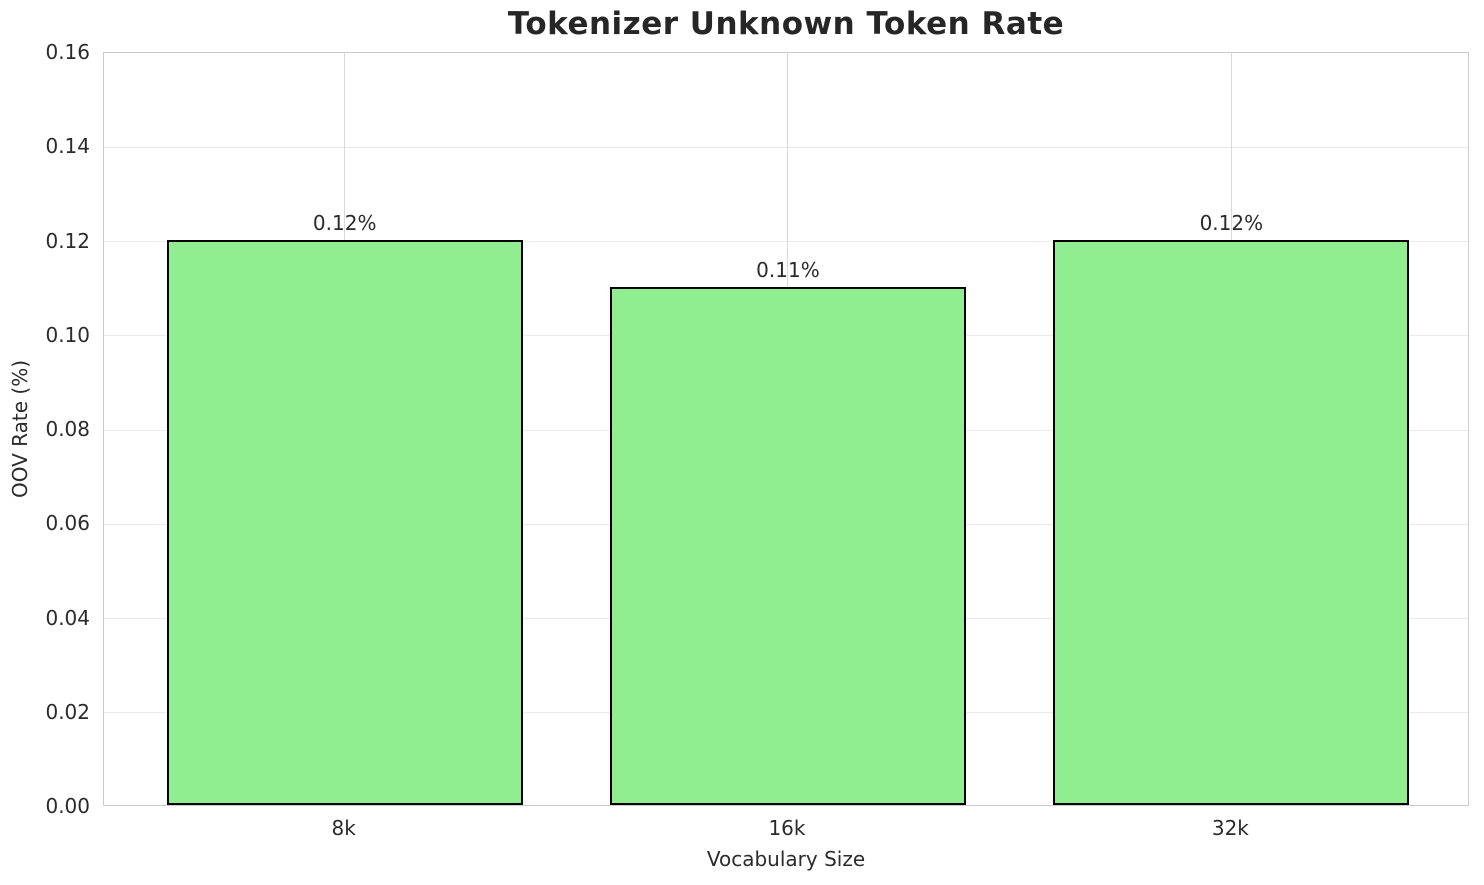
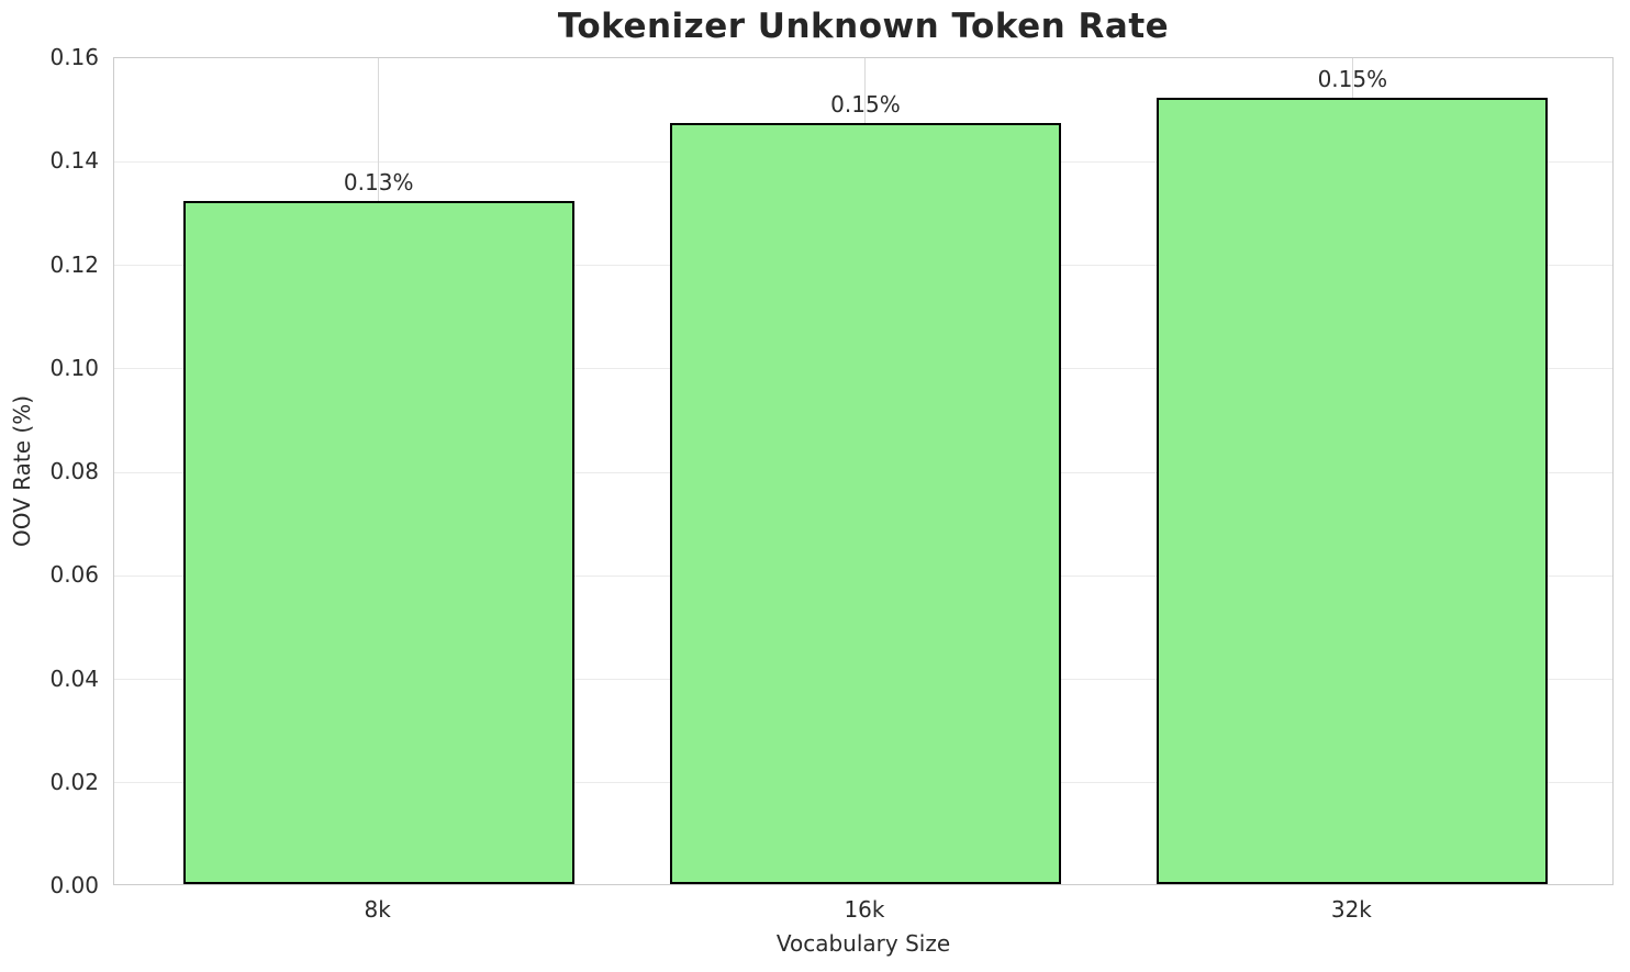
8k: 0.12% -> 0.13%
16k: 0.11% -> 0.15%
32k: 0.12% -> 0.15%
